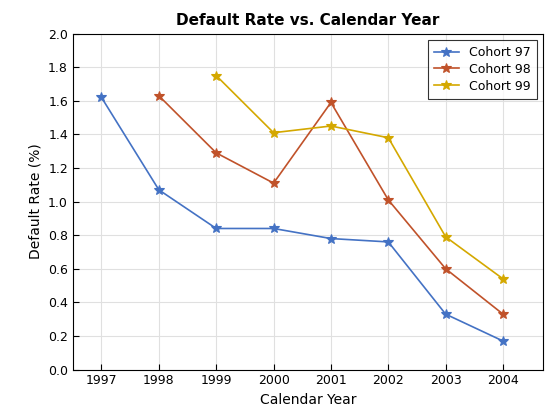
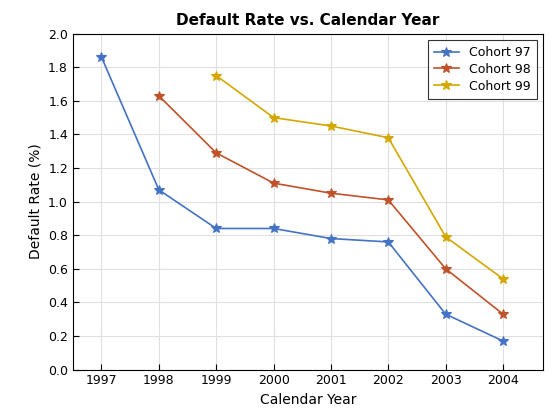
Cohort 97/1997: 1.62 -> 1.86
Cohort 99/2000: 1.41 -> 1.50
Cohort 98/2001: 1.59 -> 1.05
